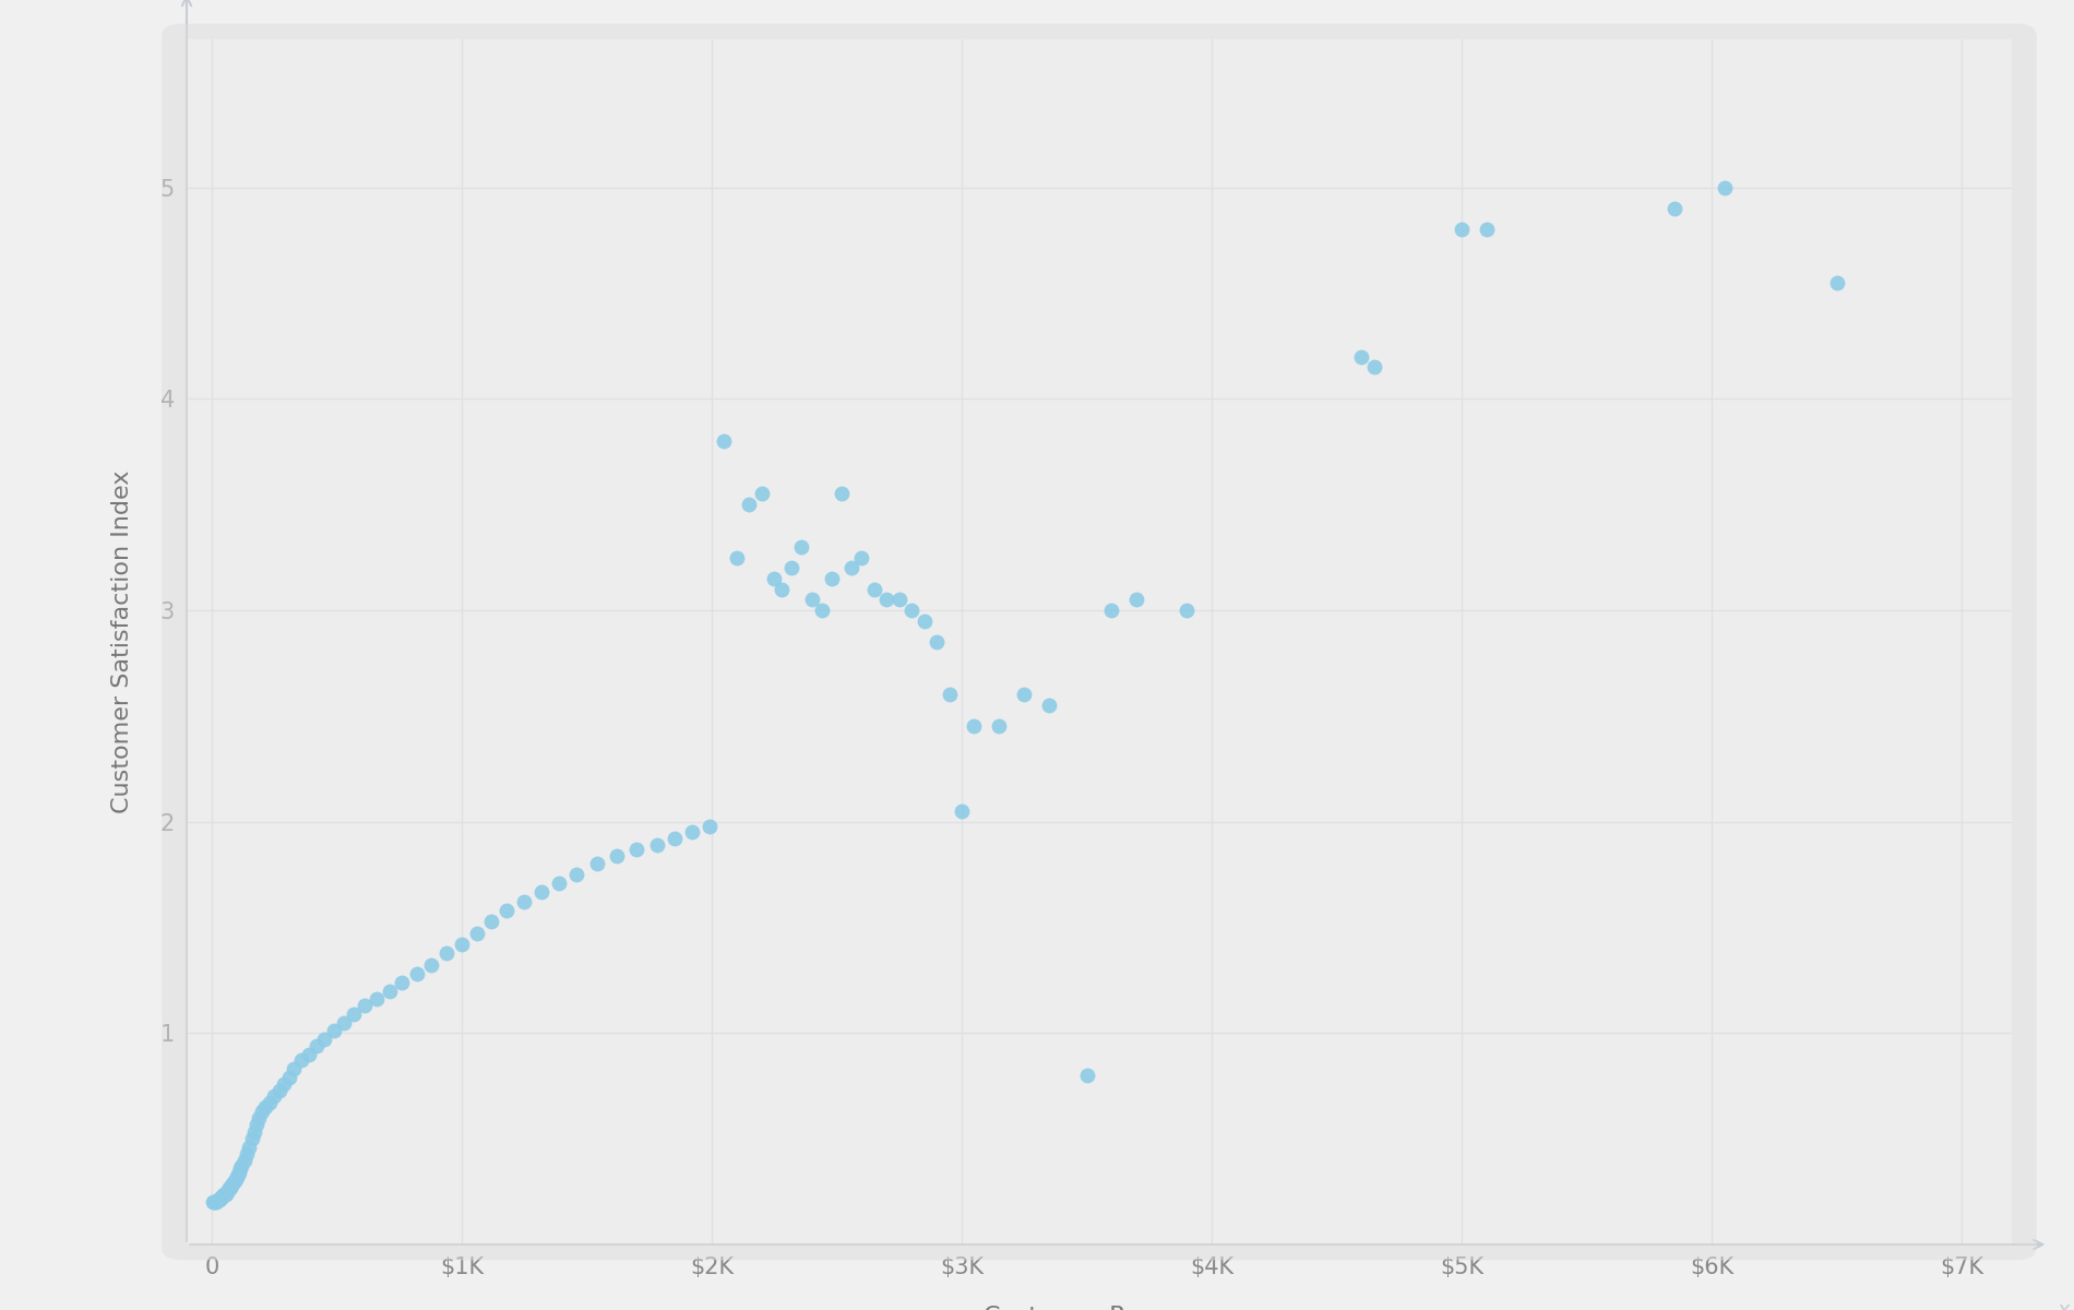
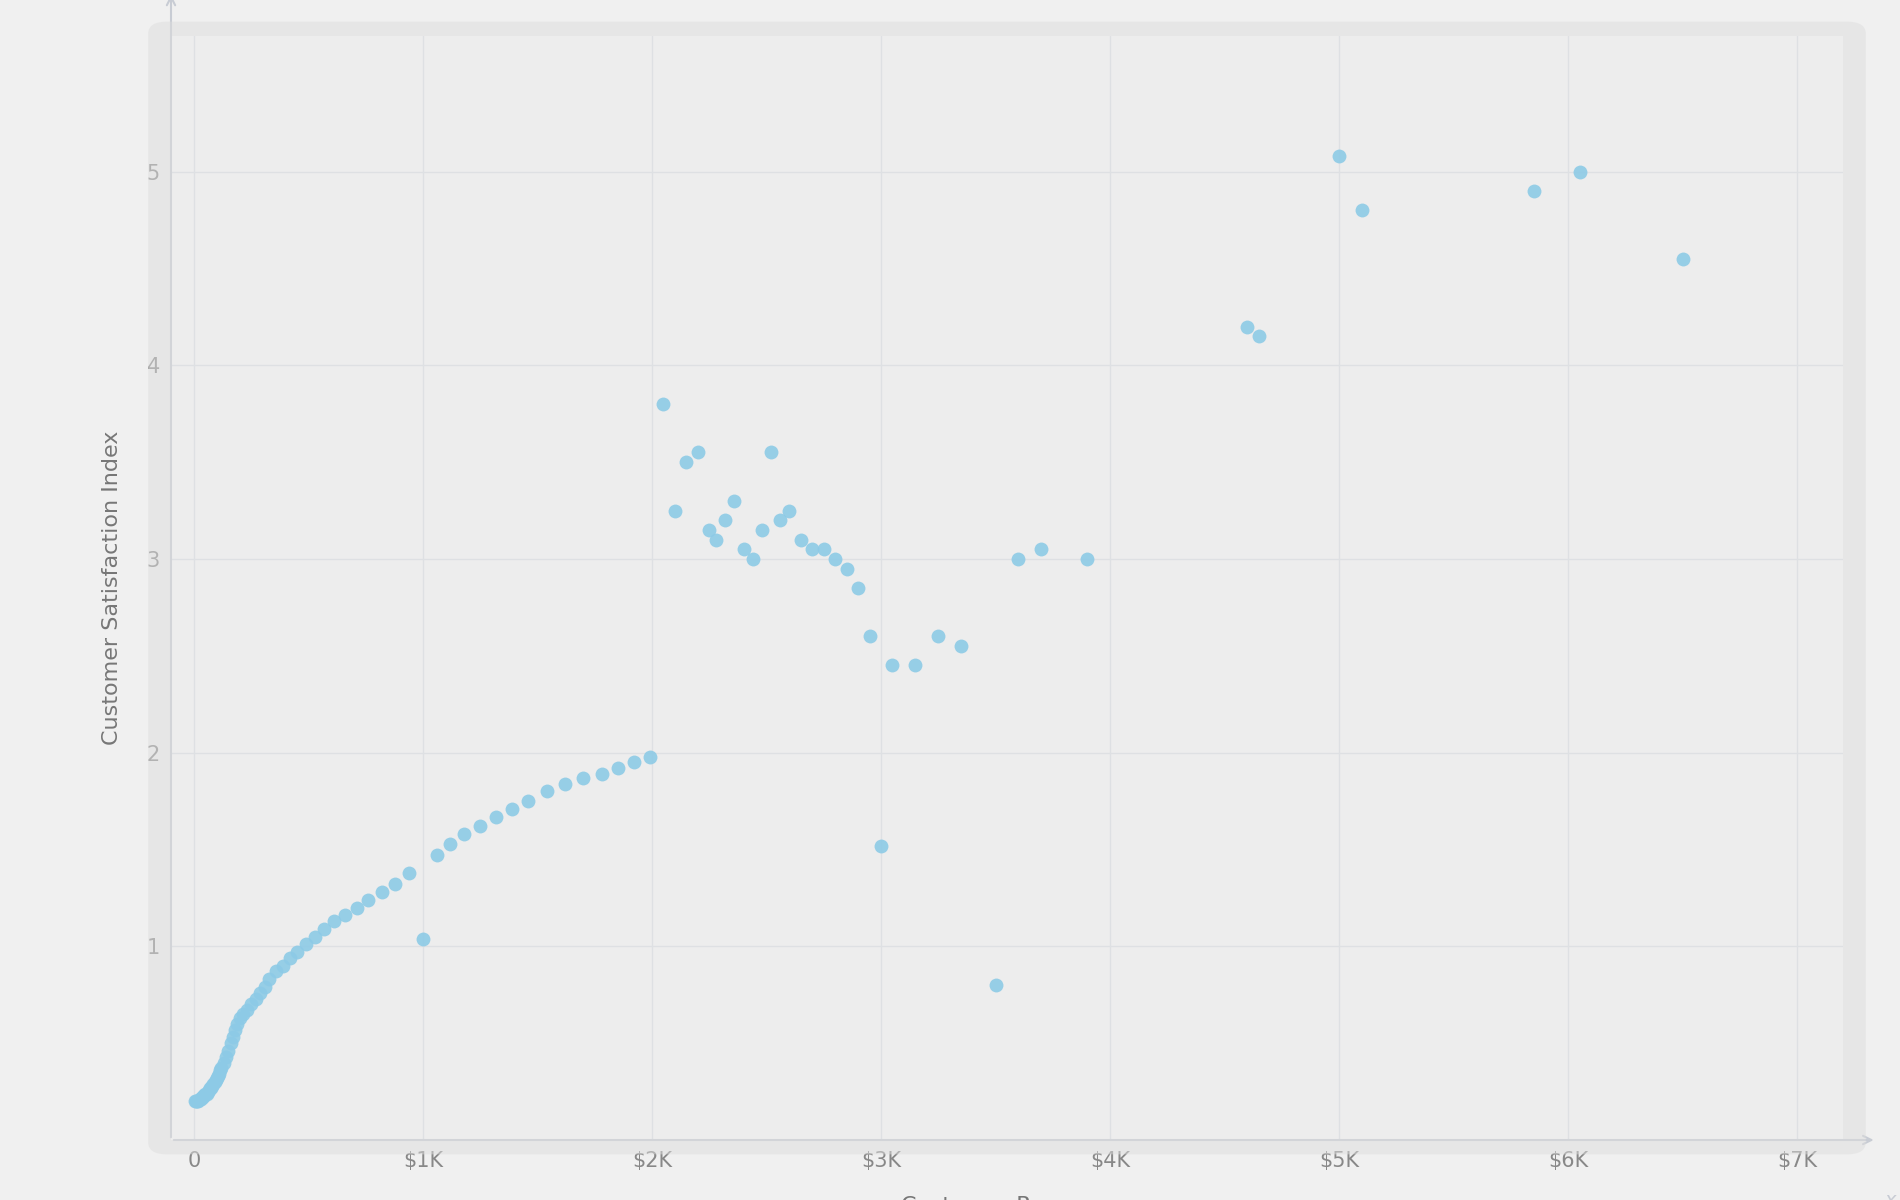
$1K: 1.42 -> 1.04
$3K: 2.05 -> 1.52
$5K: 4.80 -> 5.08
